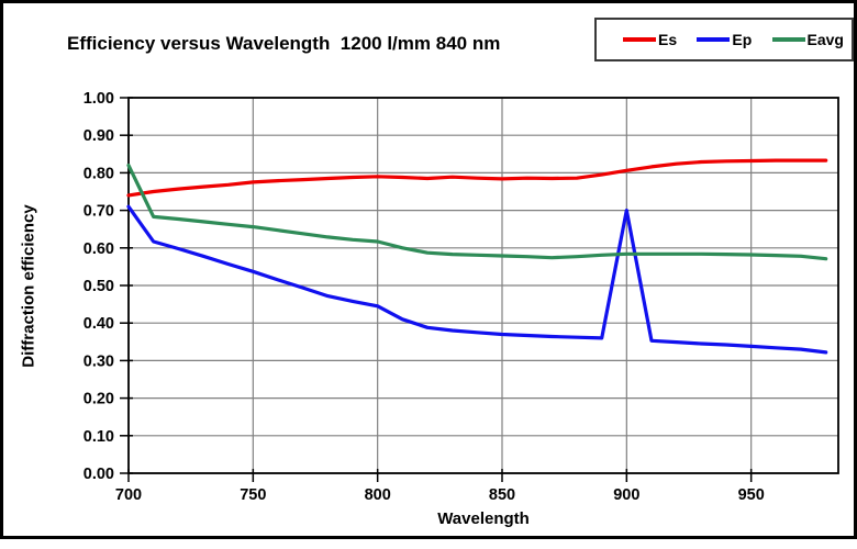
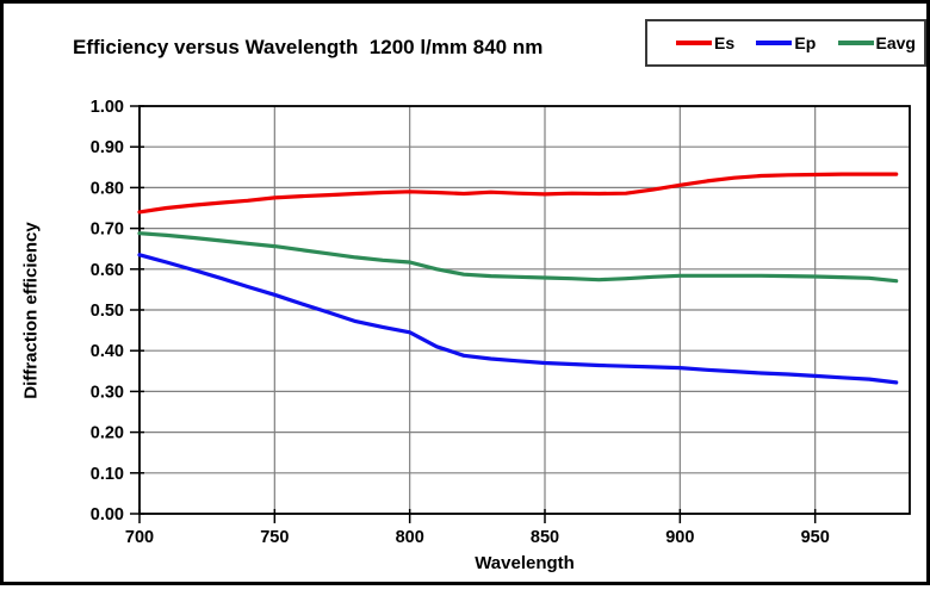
Ep/700: 0.71 -> 0.64
Eavg/700: 0.82 -> 0.69
Ep/900: 0.70 -> 0.36
